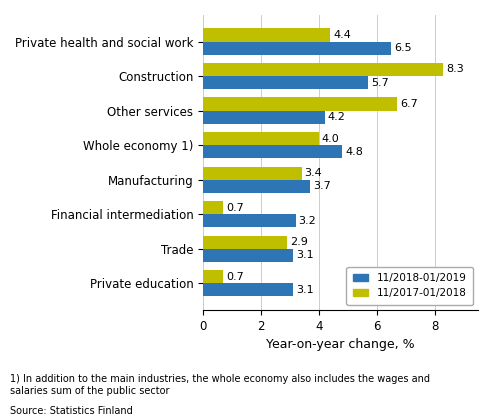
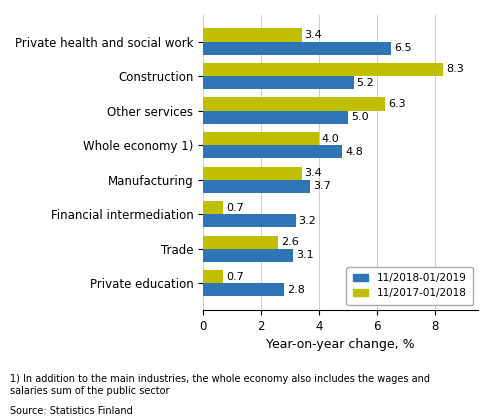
11/2017-01/2018/Private health and social work: 4.4 -> 3.4
11/2018-01/2019/Construction: 5.7 -> 5.2
11/2017-01/2018/Other services: 6.7 -> 6.3
11/2018-01/2019/Other services: 4.2 -> 5.0
11/2017-01/2018/Trade: 2.9 -> 2.6
11/2018-01/2019/Private education: 3.1 -> 2.8
